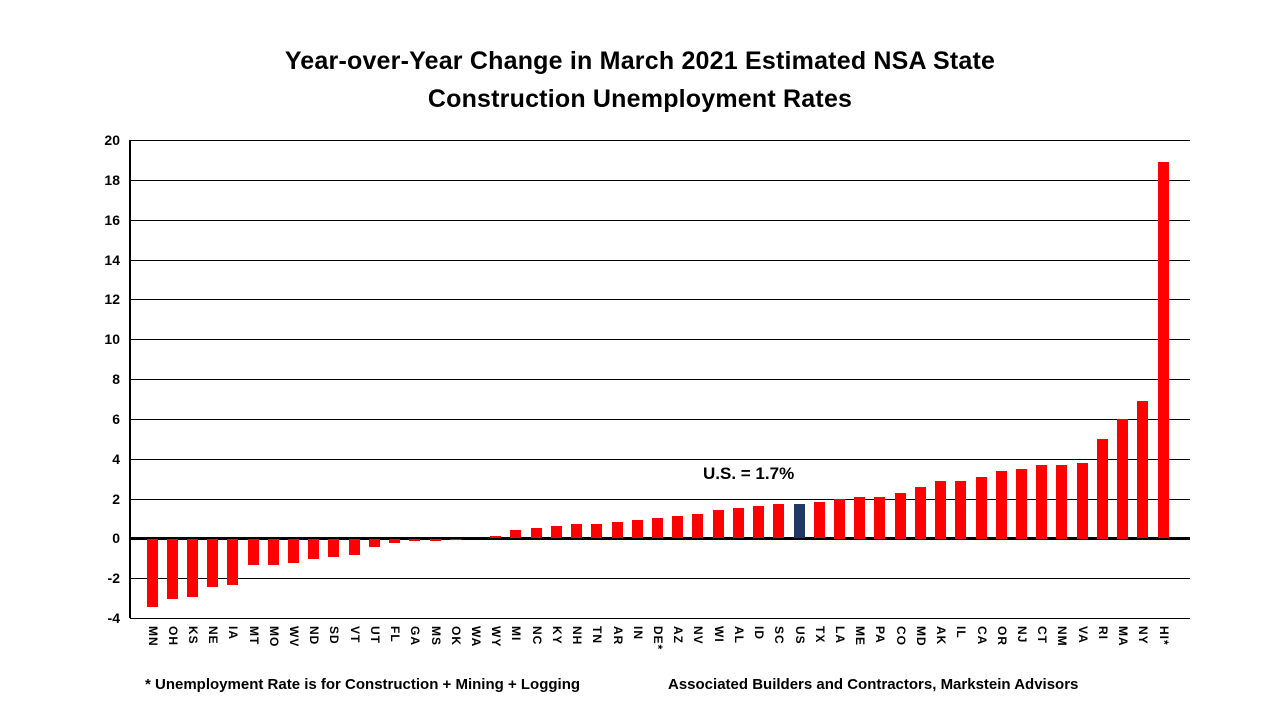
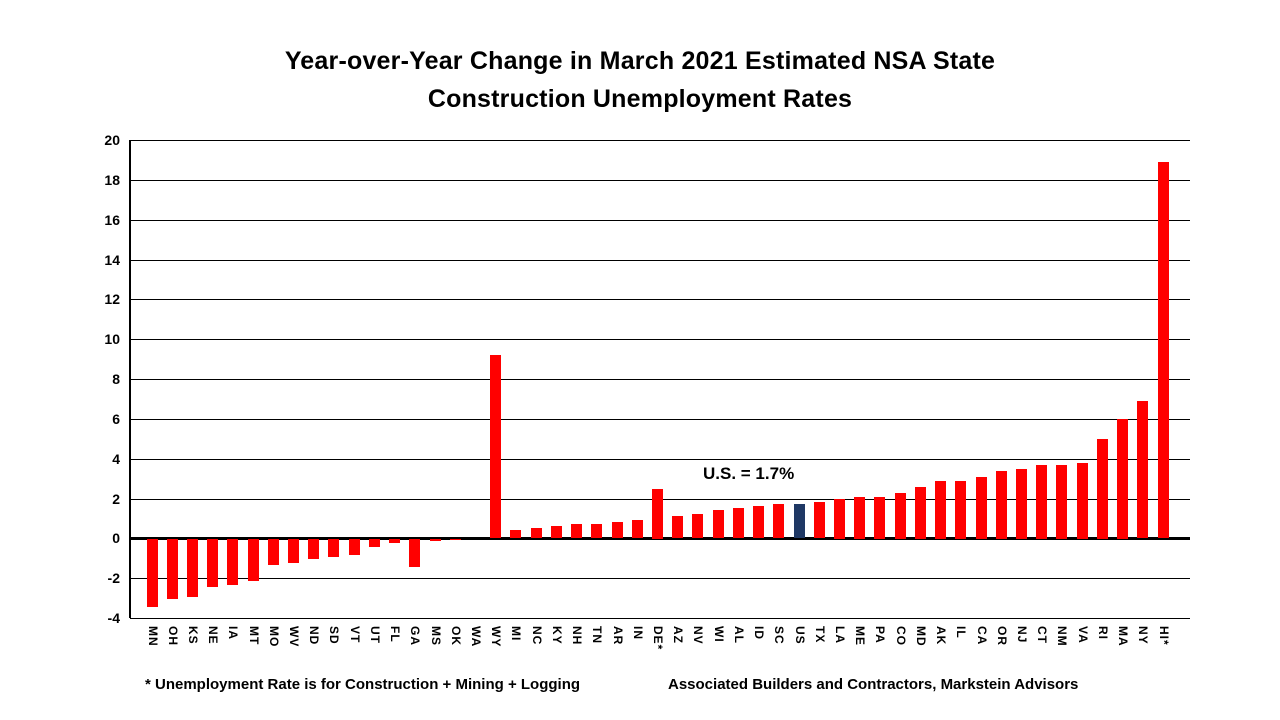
MT: -1.3 -> -2.1
GA: -0.1 -> -1.4
WY: 0.1 -> 9.2
DE*: 1.0 -> 2.5
